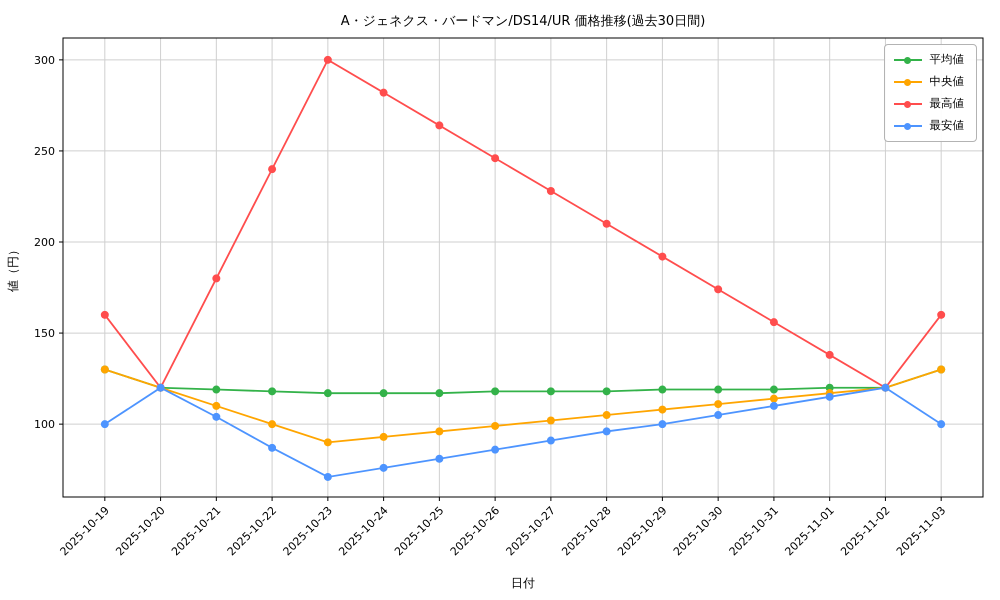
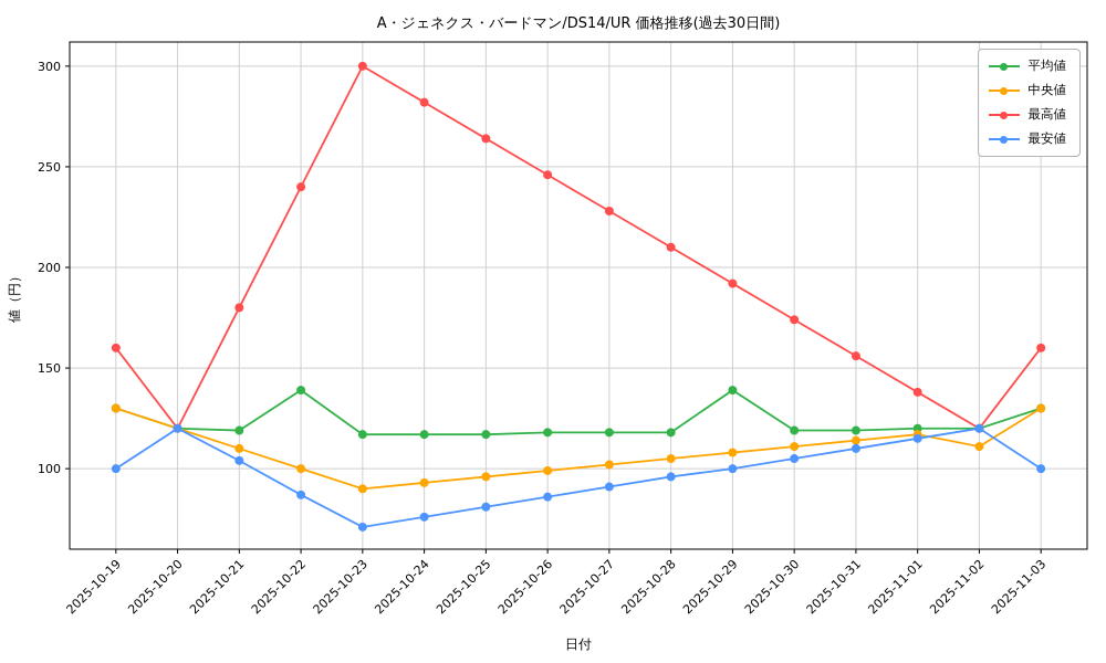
平均値/2025-10-22: 118 -> 139
平均値/2025-10-29: 119 -> 139
中央値/2025-11-02: 120 -> 111
